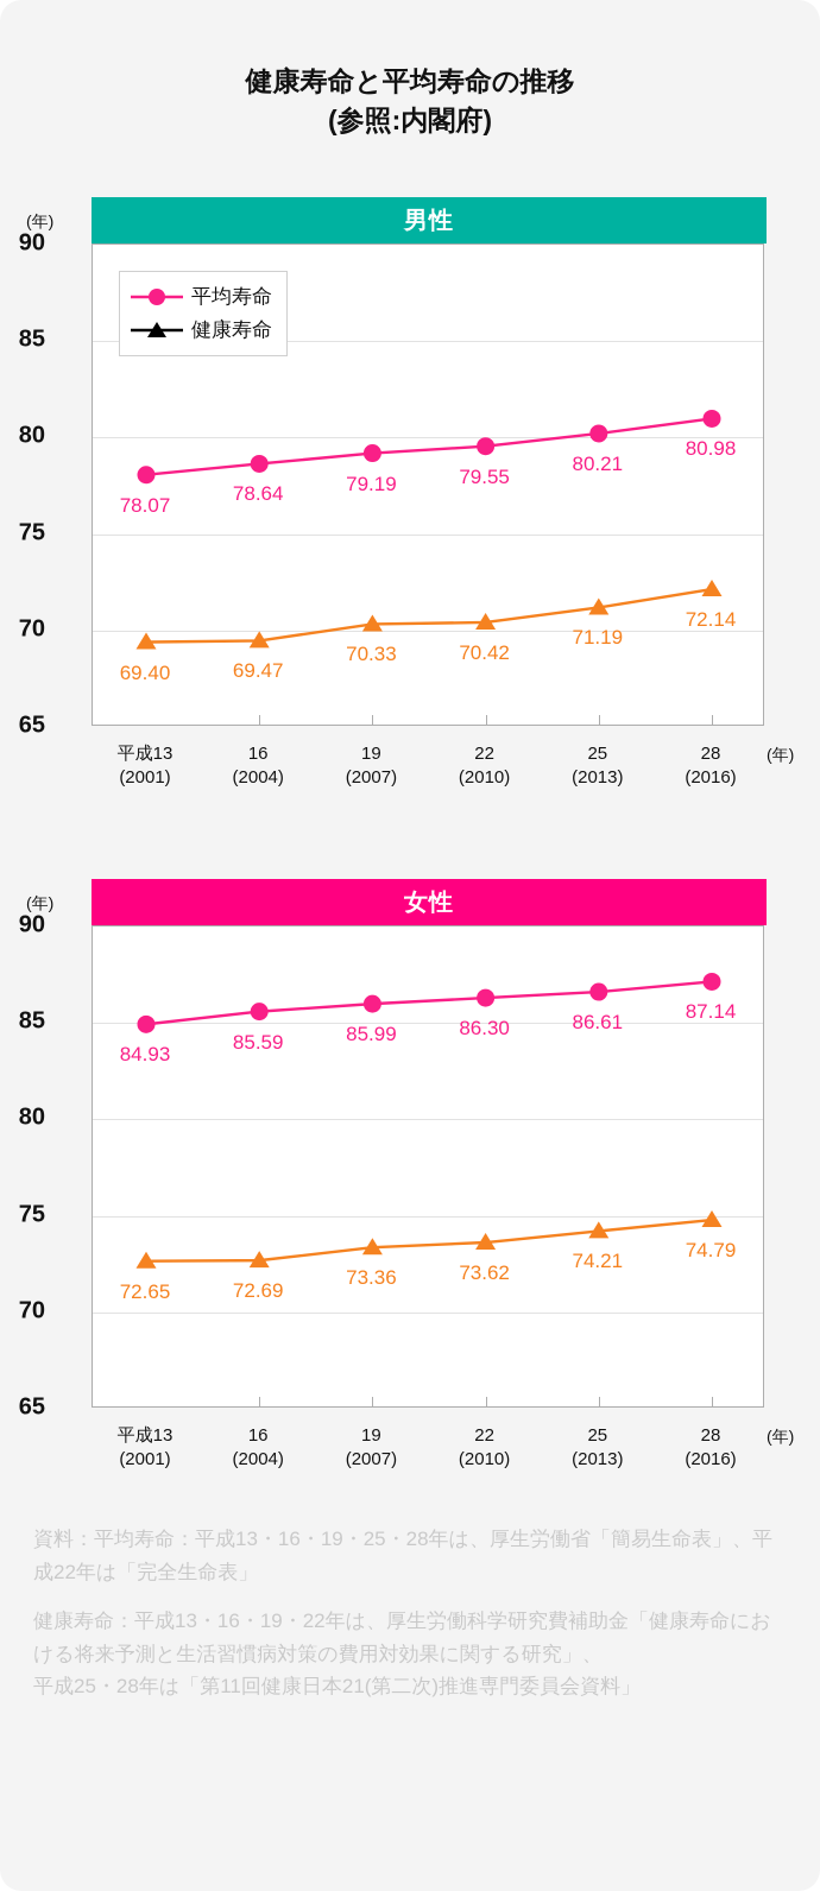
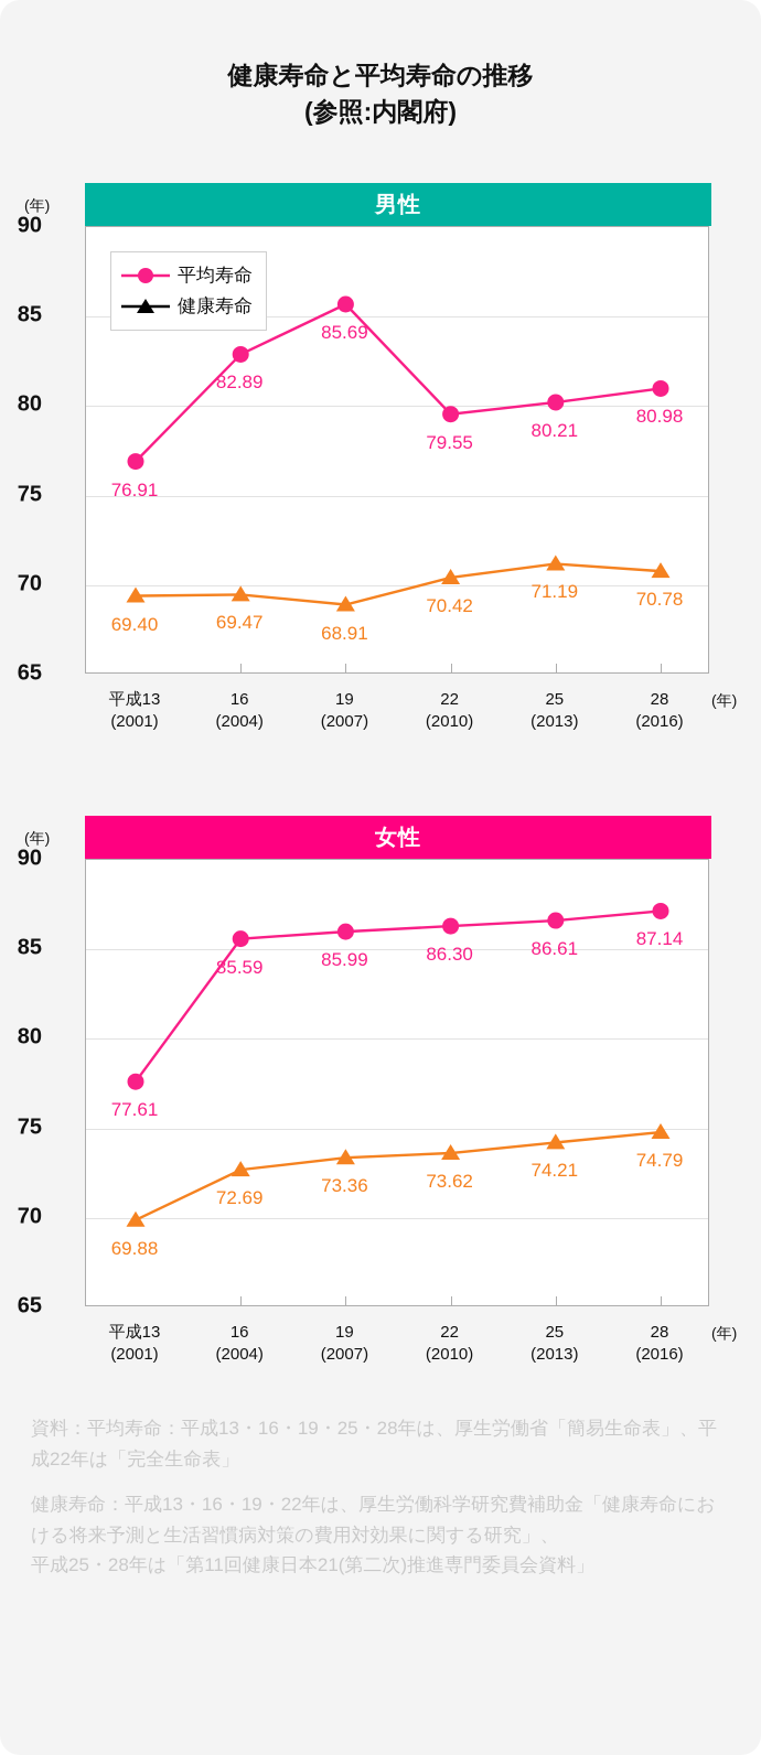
男性/平均寿命/平成13(2001): 78.07 -> 76.91
男性/平均寿命/16(2004): 78.64 -> 82.89
男性/平均寿命/19(2007): 79.19 -> 85.69
男性/健康寿命/19(2007): 70.33 -> 68.91
男性/健康寿命/28(2016): 72.14 -> 70.78
女性/平均寿命/平成13(2001): 84.93 -> 77.61
女性/健康寿命/平成13(2001): 72.65 -> 69.88
